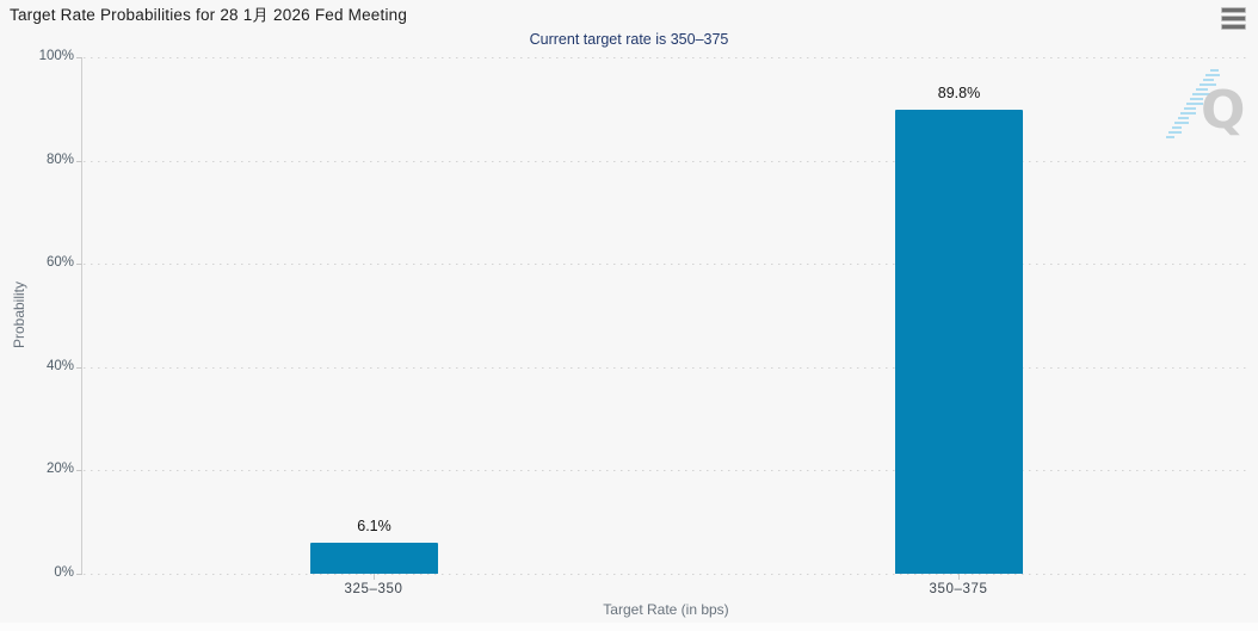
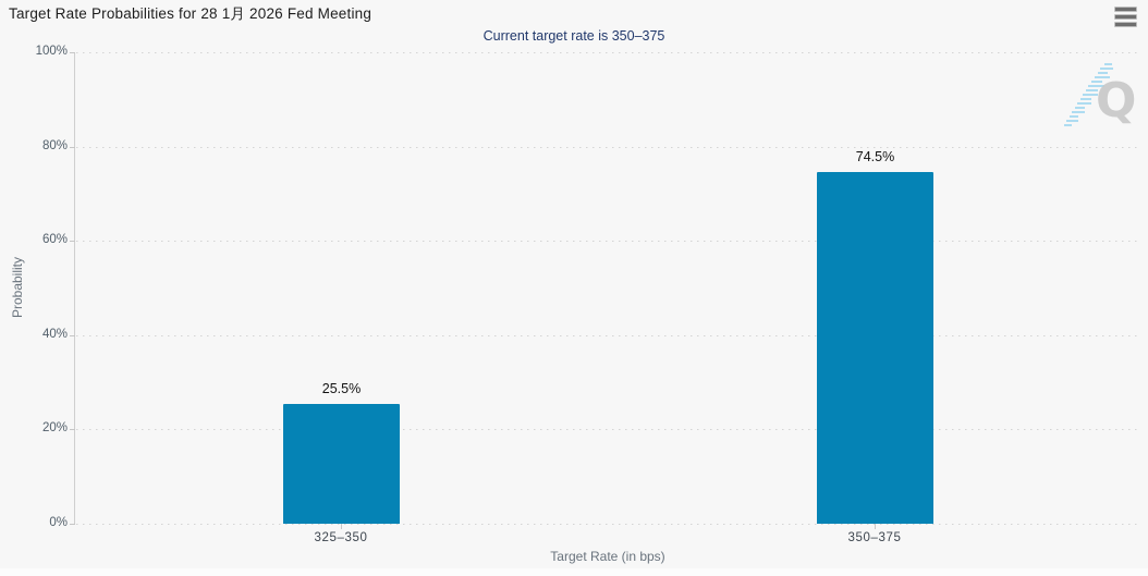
325–350: 6.1% -> 25.5%
350–375: 89.8% -> 74.5%
